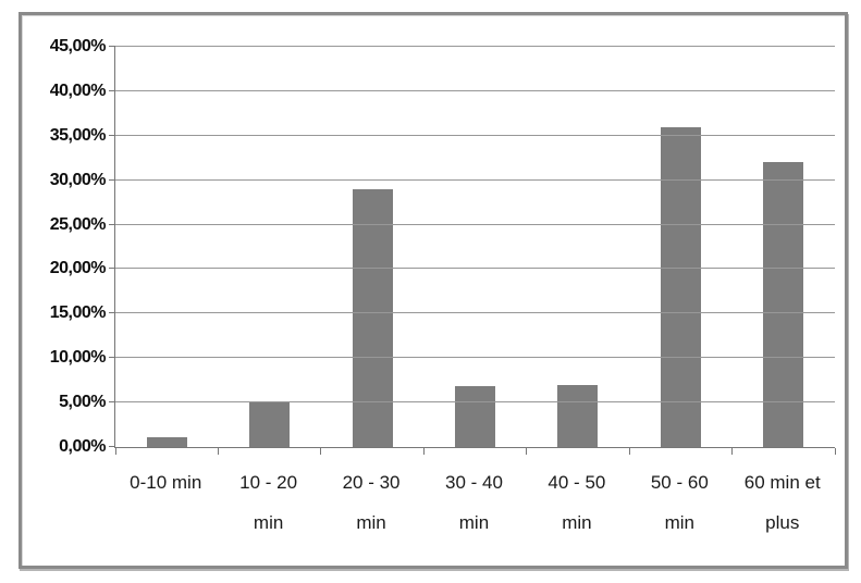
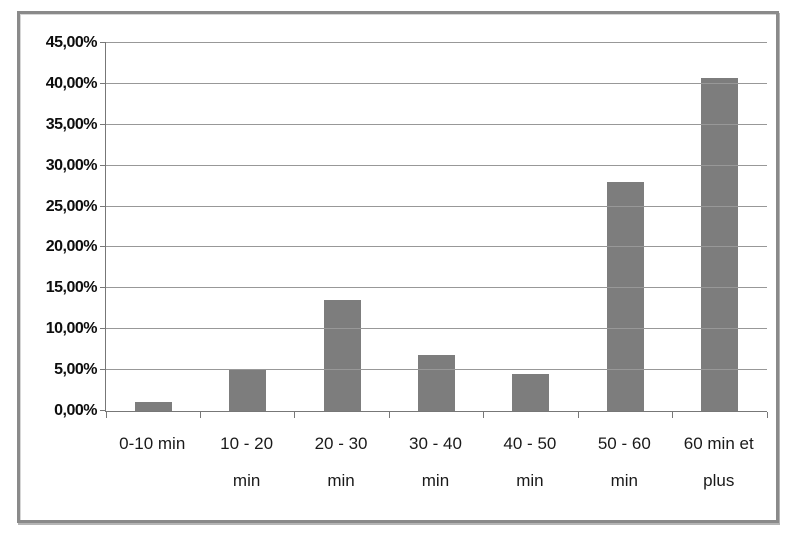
20 - 30 min: 29% -> 14%
40 - 50 min: 7% -> 4%
50 - 60 min: 36% -> 28%
60 min et plus: 32% -> 41%
